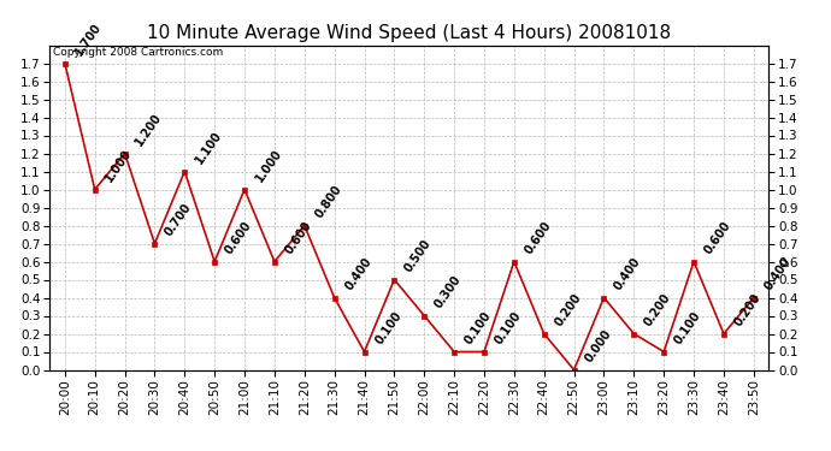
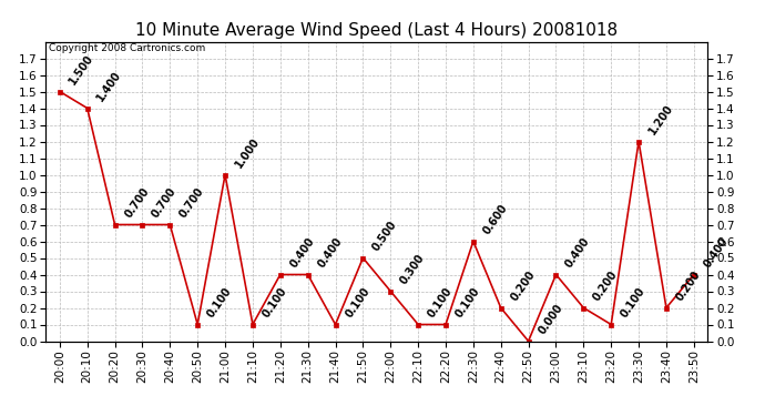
20:00: 1.7 -> 1.5
20:10: 1.000 -> 1.400
20:20: 1.200 -> 0.700
20:40: 1.100 -> 0.700
20:50: 0.600 -> 0.100
21:10: 0.600 -> 0.100
21:20: 0.800 -> 0.400
23:30: 0.600 -> 1.200
